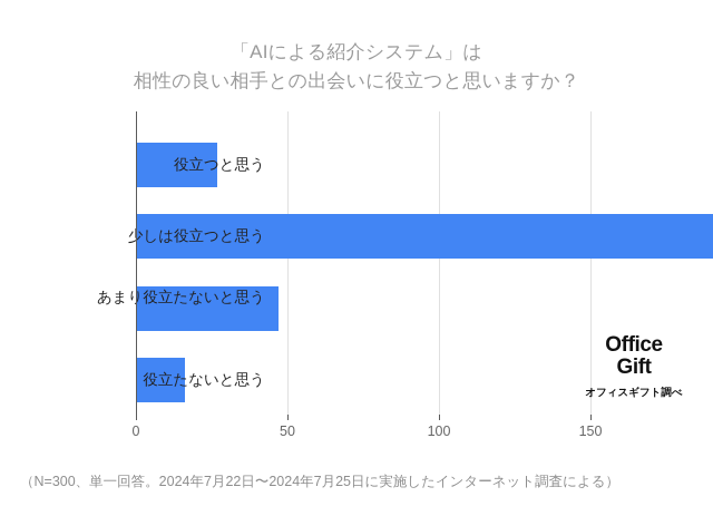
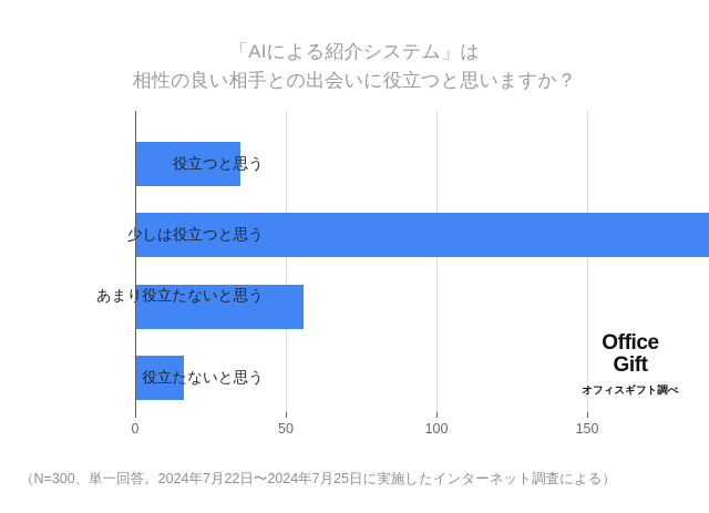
役立つと思う: 27 -> 35
あまり役立たないと思う: 47 -> 56
